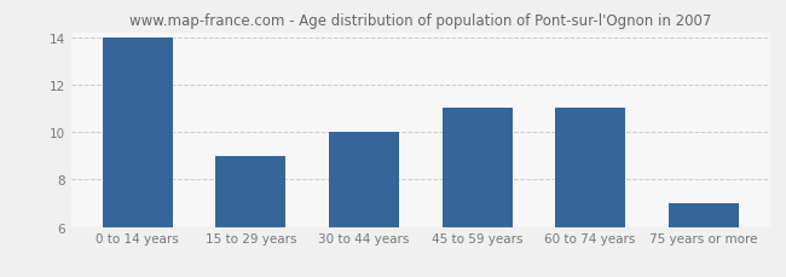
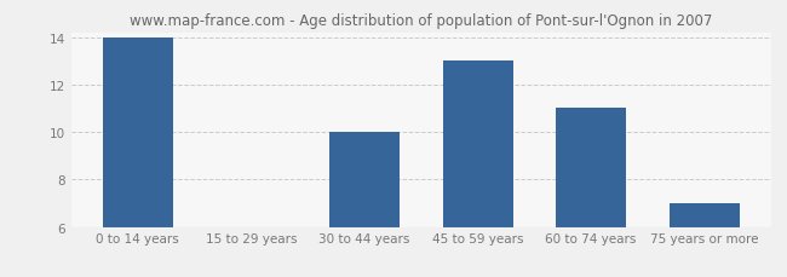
15 to 29 years: 9 -> 6
45 to 59 years: 11 -> 13
